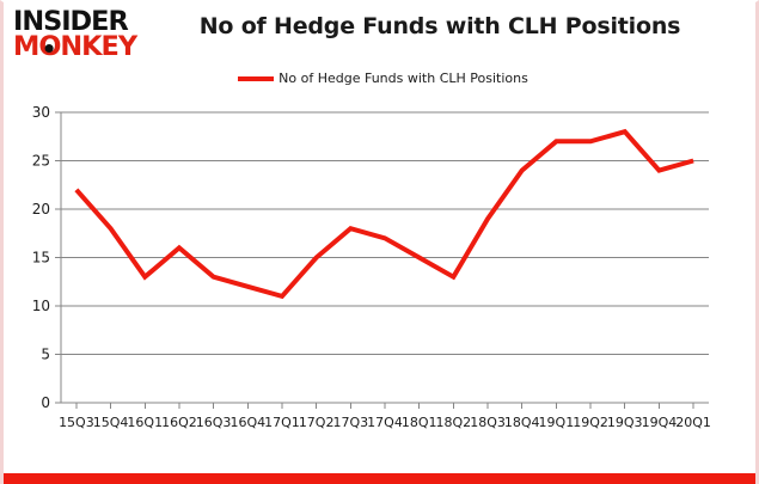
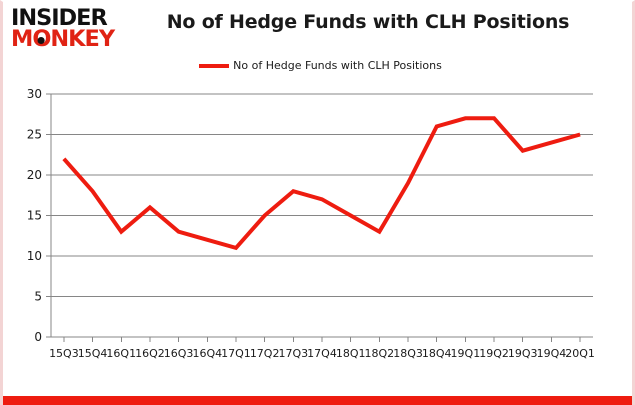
18Q4: 24 -> 26
19Q3: 28 -> 23
